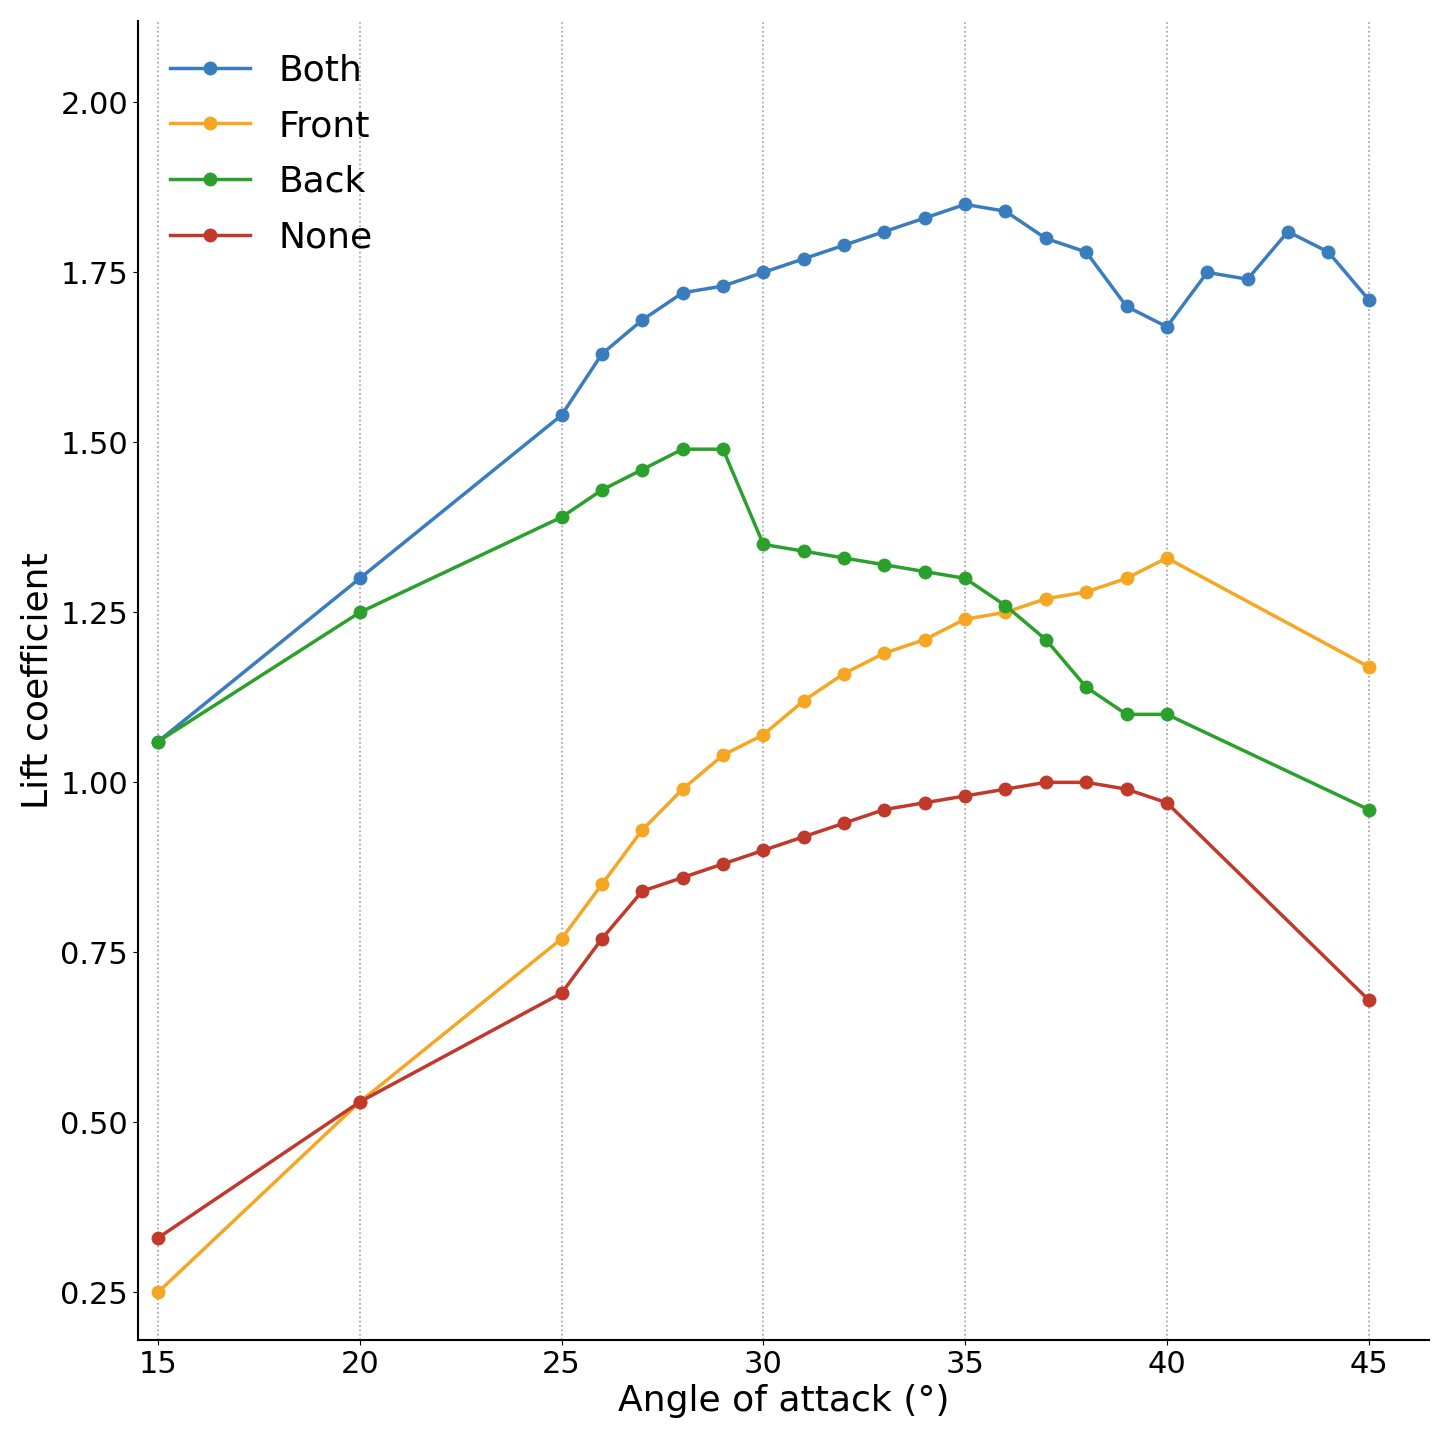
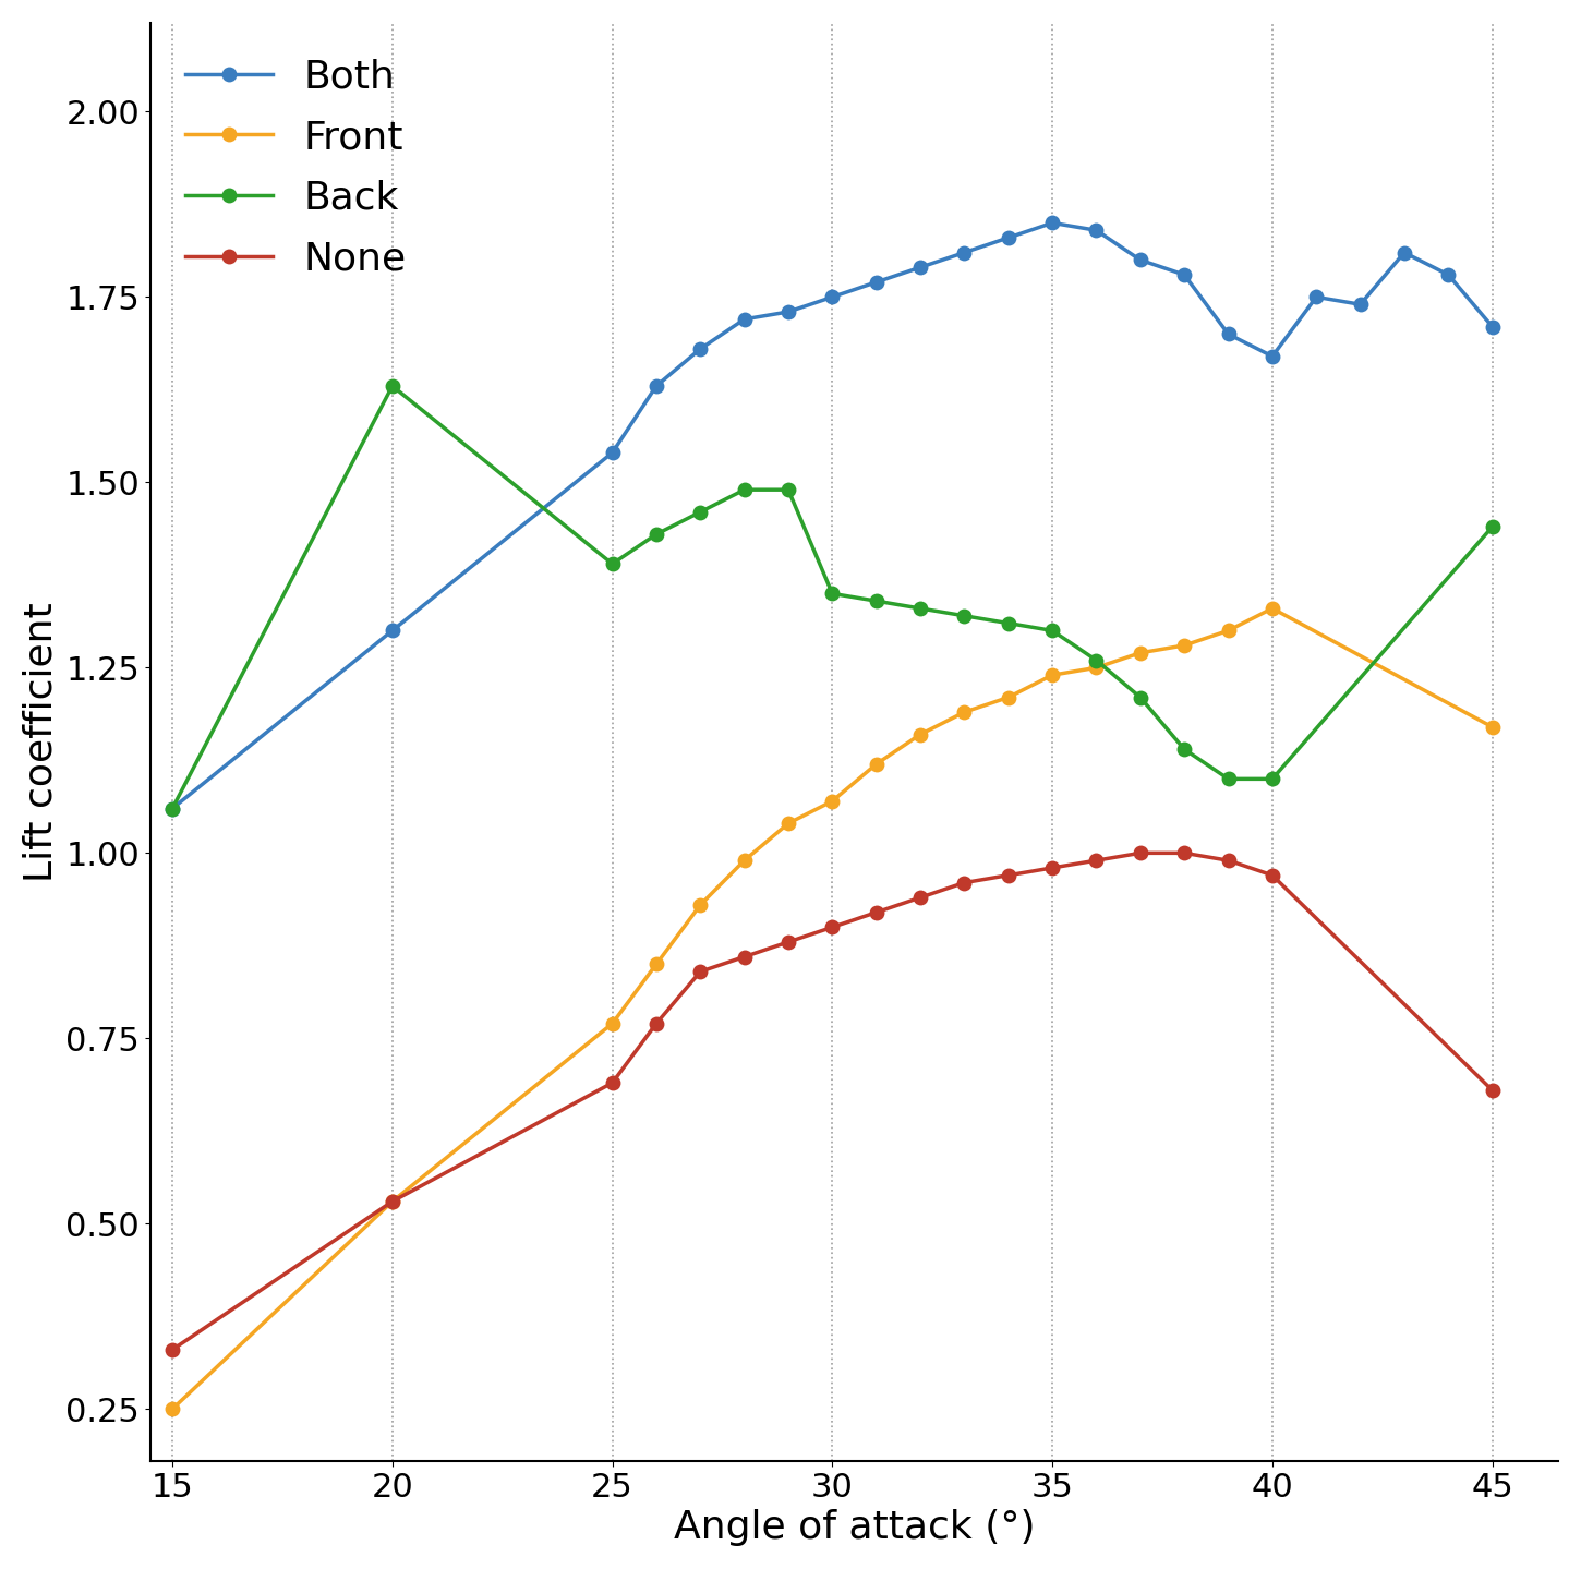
Back/20: 1.25 -> 1.63
Back/45: 0.96 -> 1.44
